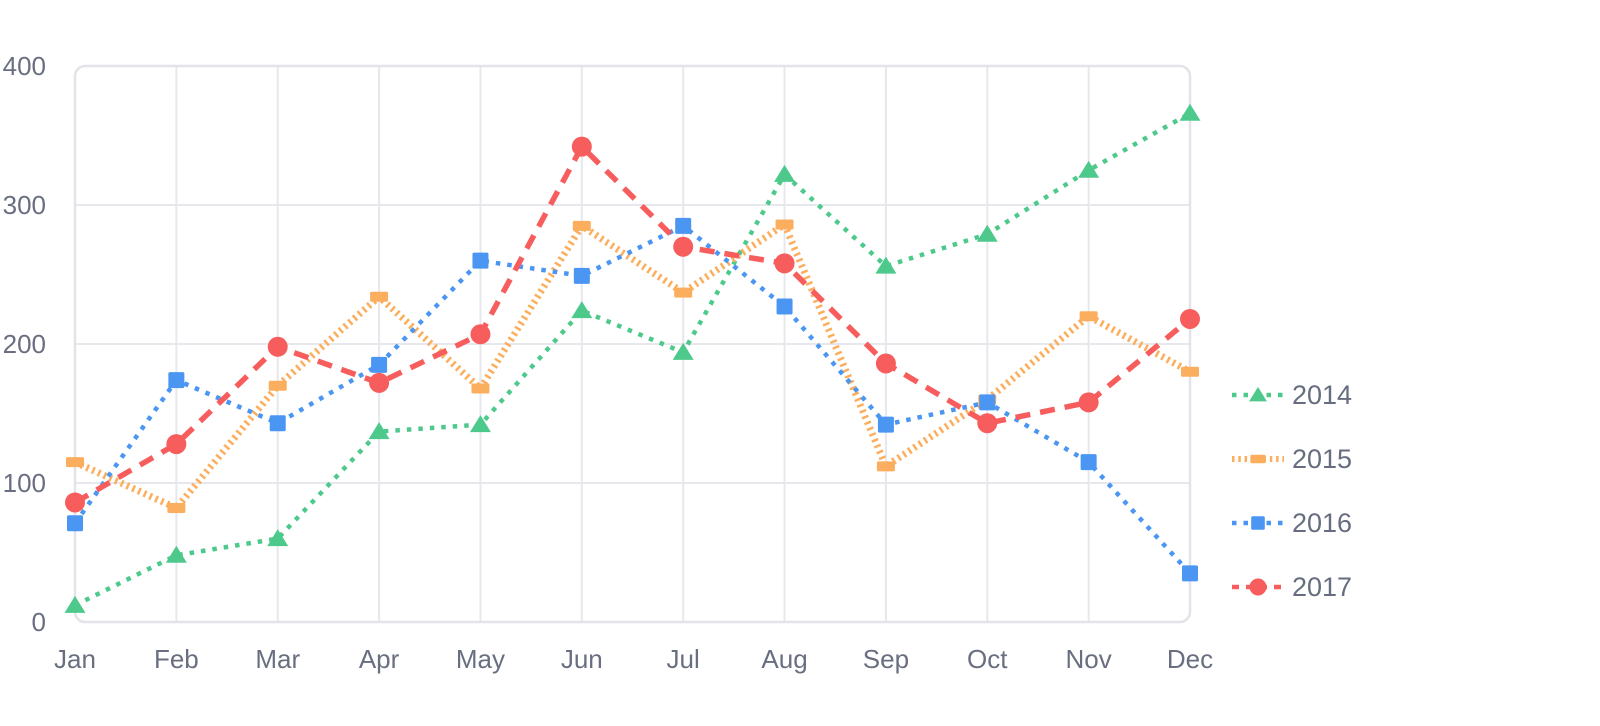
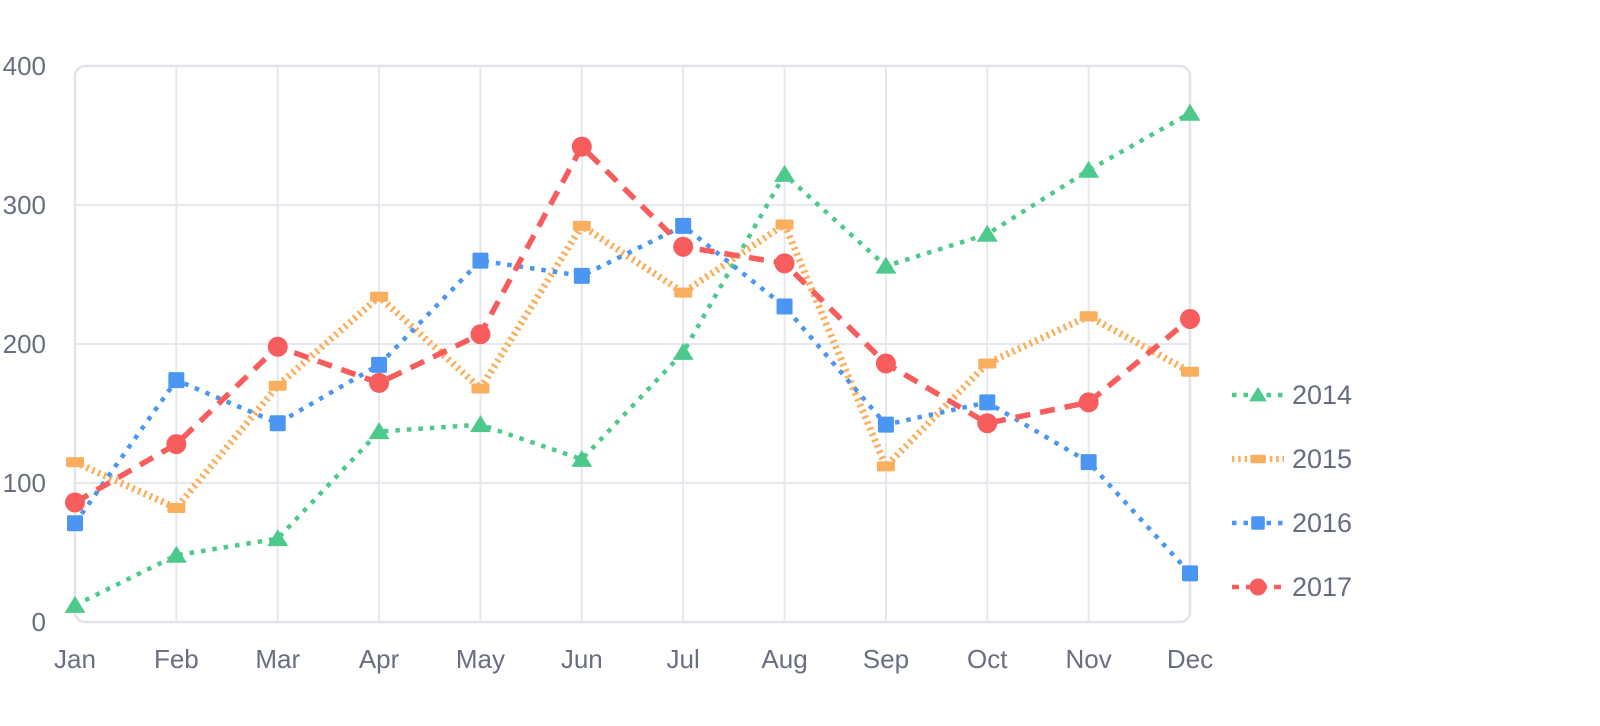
2014/Jun: 224 -> 117
2015/Oct: 160 -> 186
